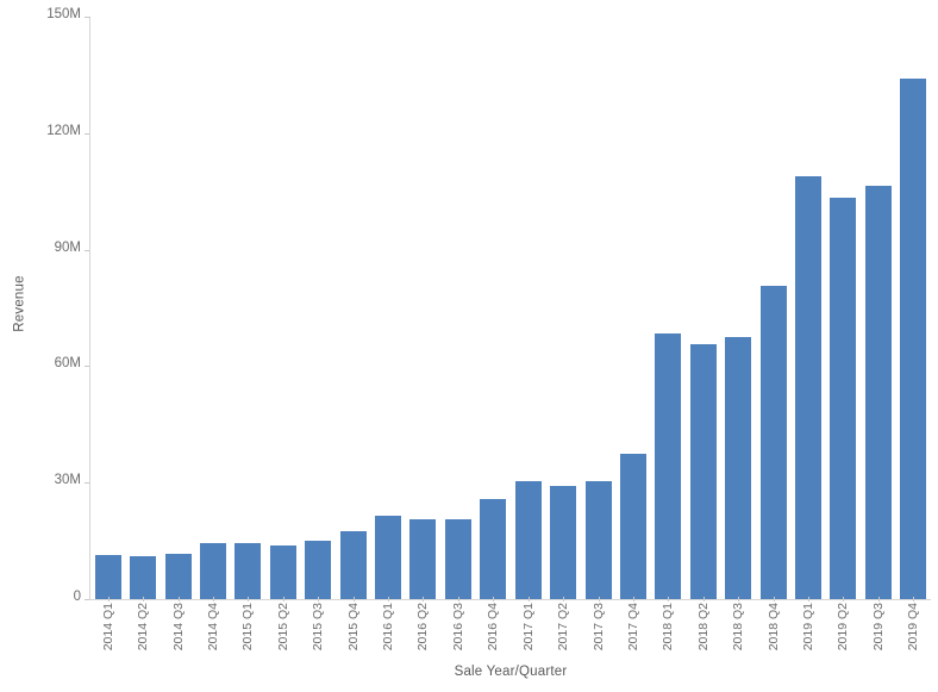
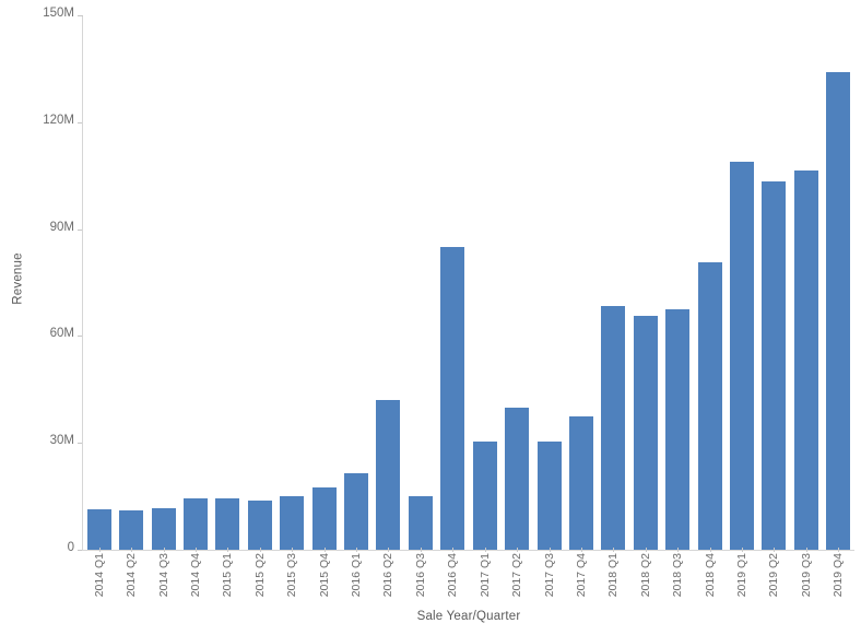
2016 Q2: 20M -> 42M
2016 Q3: 21M -> 15M
2016 Q4: 26M -> 85M
2017 Q2: 29M -> 40M
